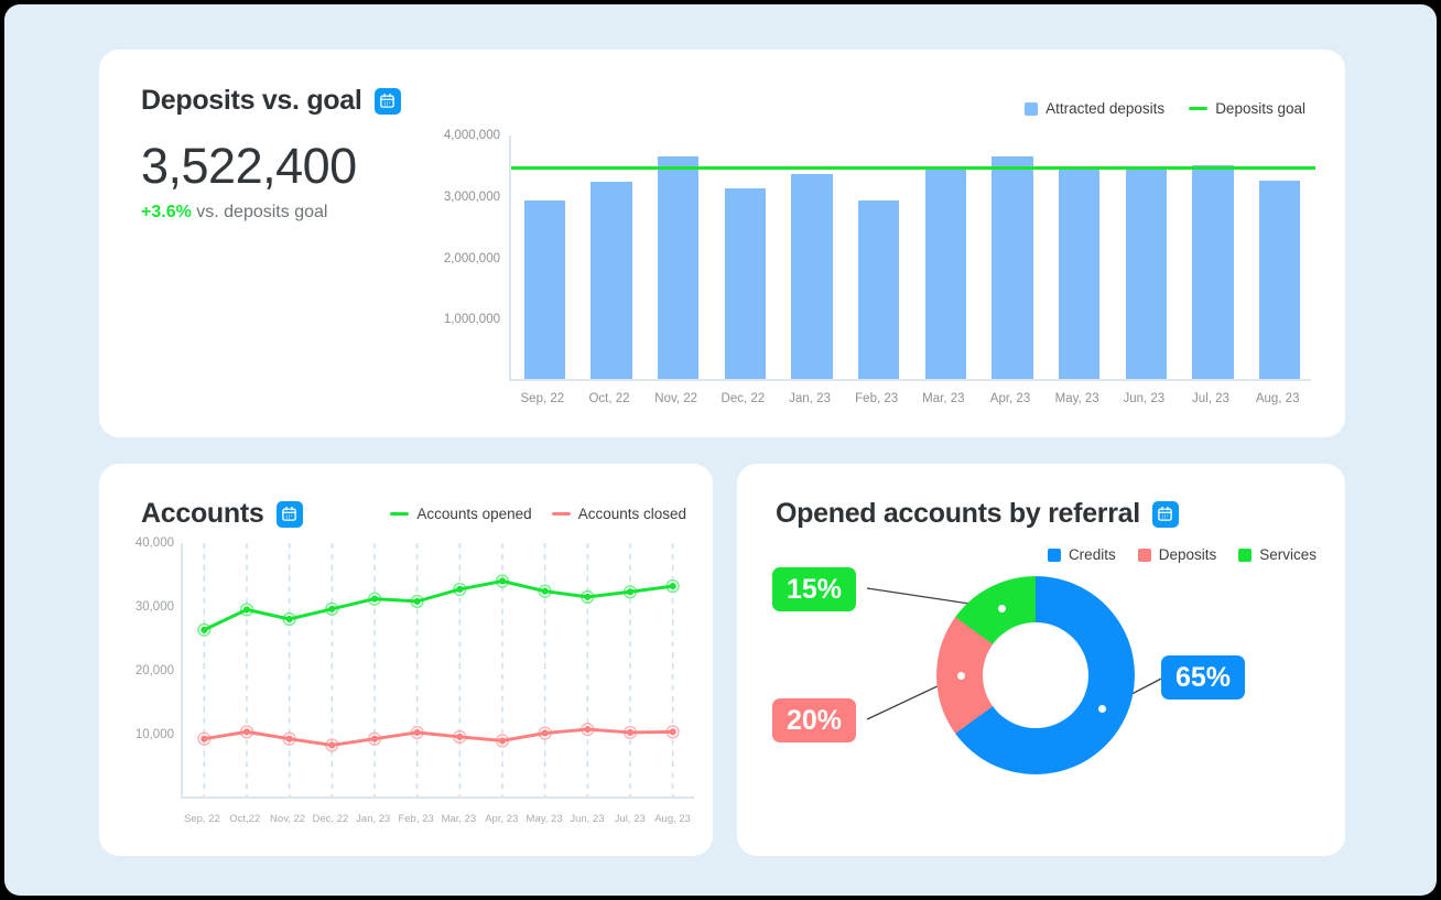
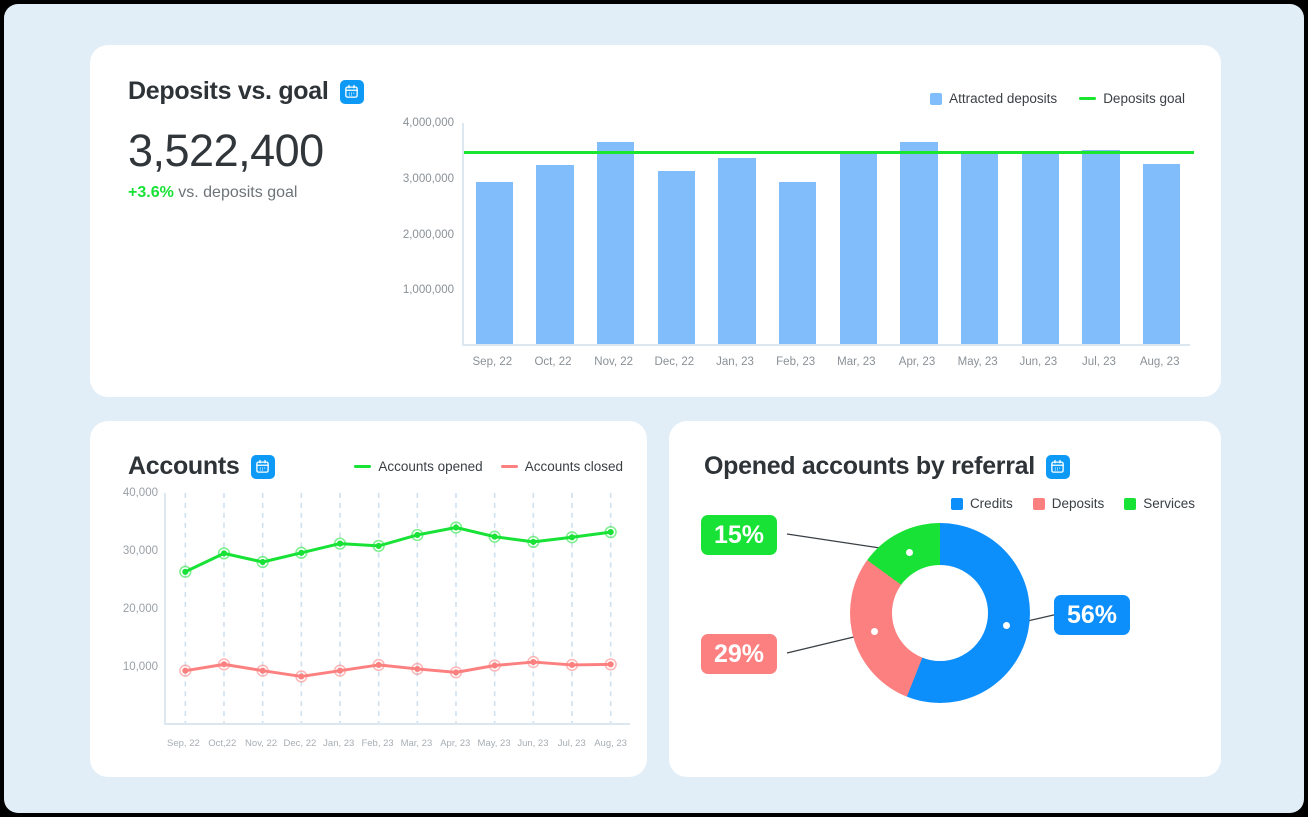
Opened accounts by referral/Credits: 65% -> 56%
Opened accounts by referral/Deposits: 20% -> 29%
